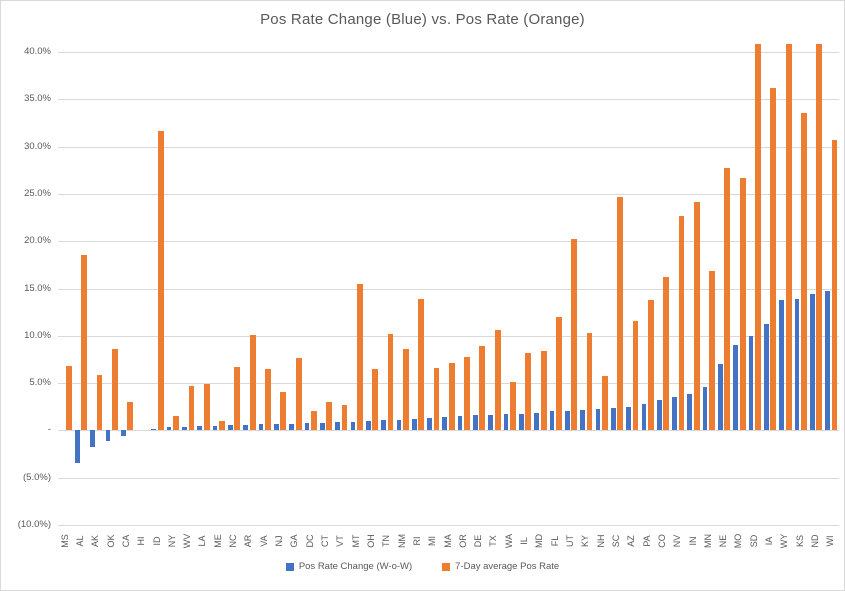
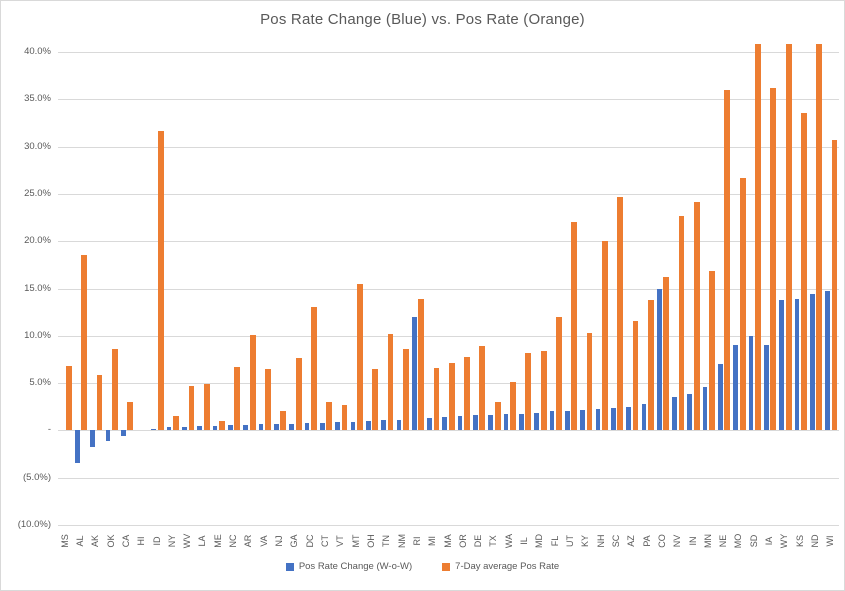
7-Day average Pos Rate/NJ: 4% -> 2%
7-Day average Pos Rate/DC: 2% -> 13%
Pos Rate Change (W-o-W)/RI: 1% -> 12%
7-Day average Pos Rate/TX: 11% -> 3%
7-Day average Pos Rate/UT: 20% -> 22%
7-Day average Pos Rate/NH: 6% -> 20%
Pos Rate Change (W-o-W)/CO: 3% -> 15%
7-Day average Pos Rate/NE: 28% -> 36%
Pos Rate Change (W-o-W)/IA: 11% -> 9%
